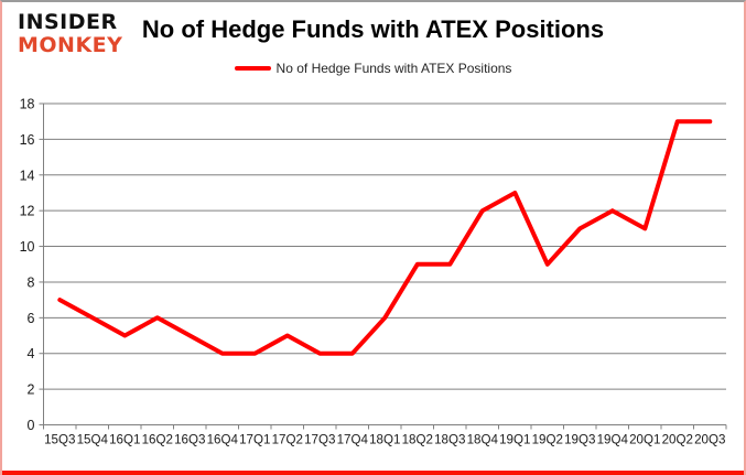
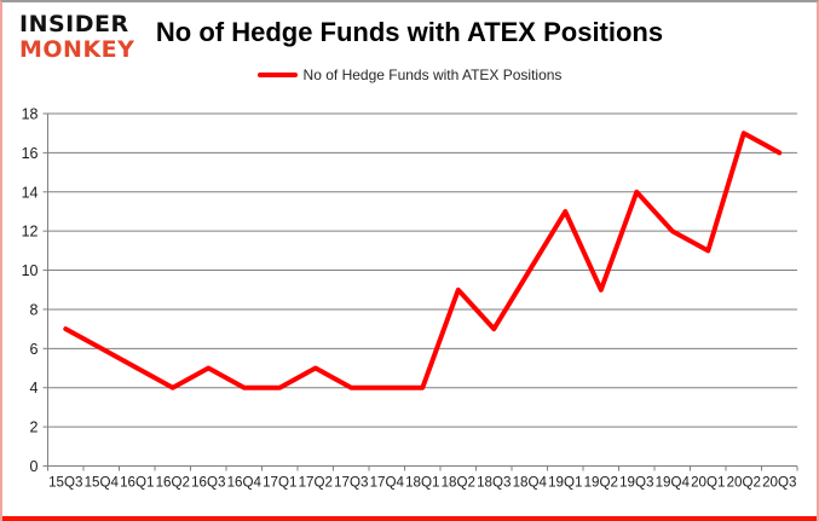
16Q2: 6 -> 4
18Q1: 6 -> 4
18Q3: 9 -> 7
18Q4: 12 -> 10
19Q3: 11 -> 14
20Q3: 17 -> 16
